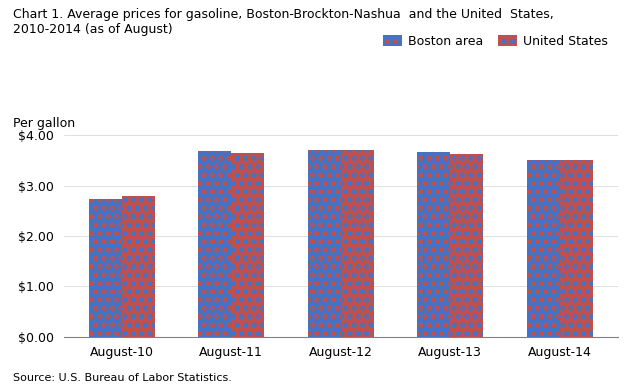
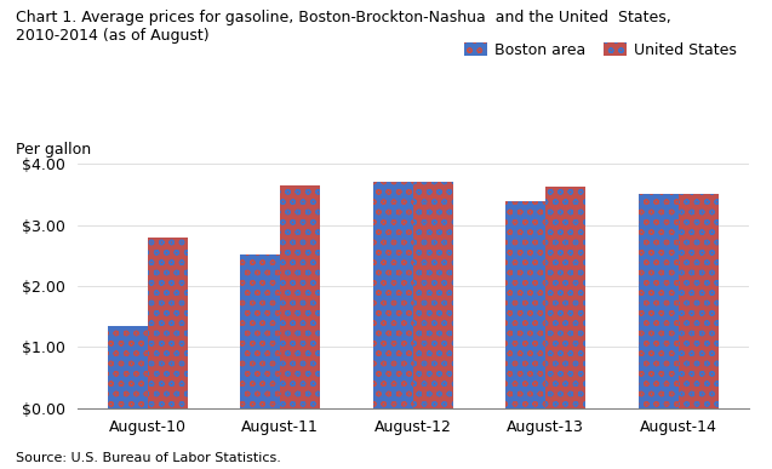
Boston area/August-10: $2.74 -> $1.34
Boston area/August-11: $3.69 -> $2.52
Boston area/August-13: $3.67 -> $3.40
